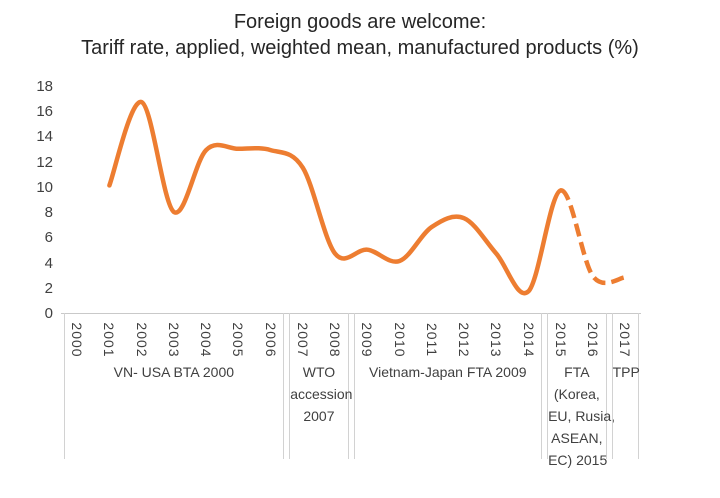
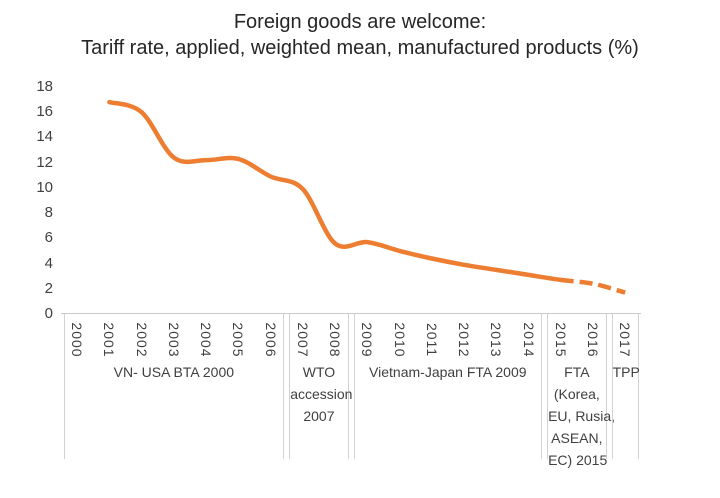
2001: 10.2 -> 16.8
2002: 16.8 -> 16.0
2003: 8.1 -> 12.4
2004: 13.0 -> 12.2
2005: 13.1 -> 12.3
2006: 13.0 -> 10.9
2007: 11.6 -> 9.9
2008: 4.8 -> 5.6
2009: 5.1 -> 5.7
2010: 4.2 -> 5.0
2011: 6.9 -> 4.4
2012: 7.6 -> 3.9
2013: 4.8 -> 3.5
2014: 1.8 -> 3.1
2015: 9.8 -> 2.7
2016: 3.0 -> 2.4
2017: 2.9 -> 1.7
